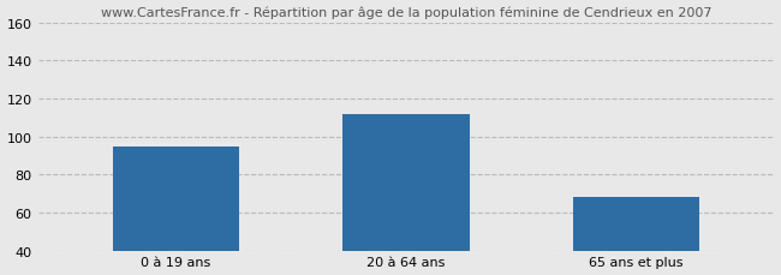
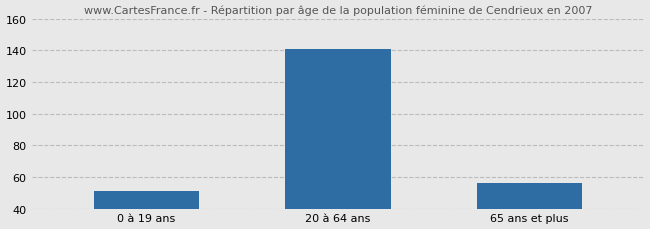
0 à 19 ans: 95 -> 51
20 à 64 ans: 112 -> 141
65 ans et plus: 68 -> 56
